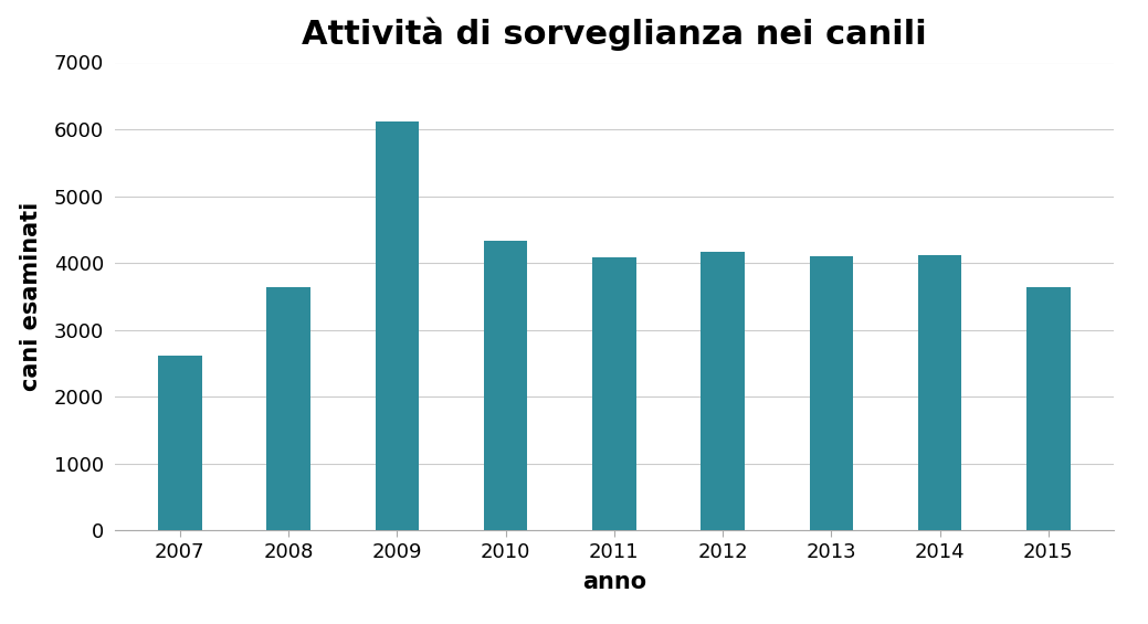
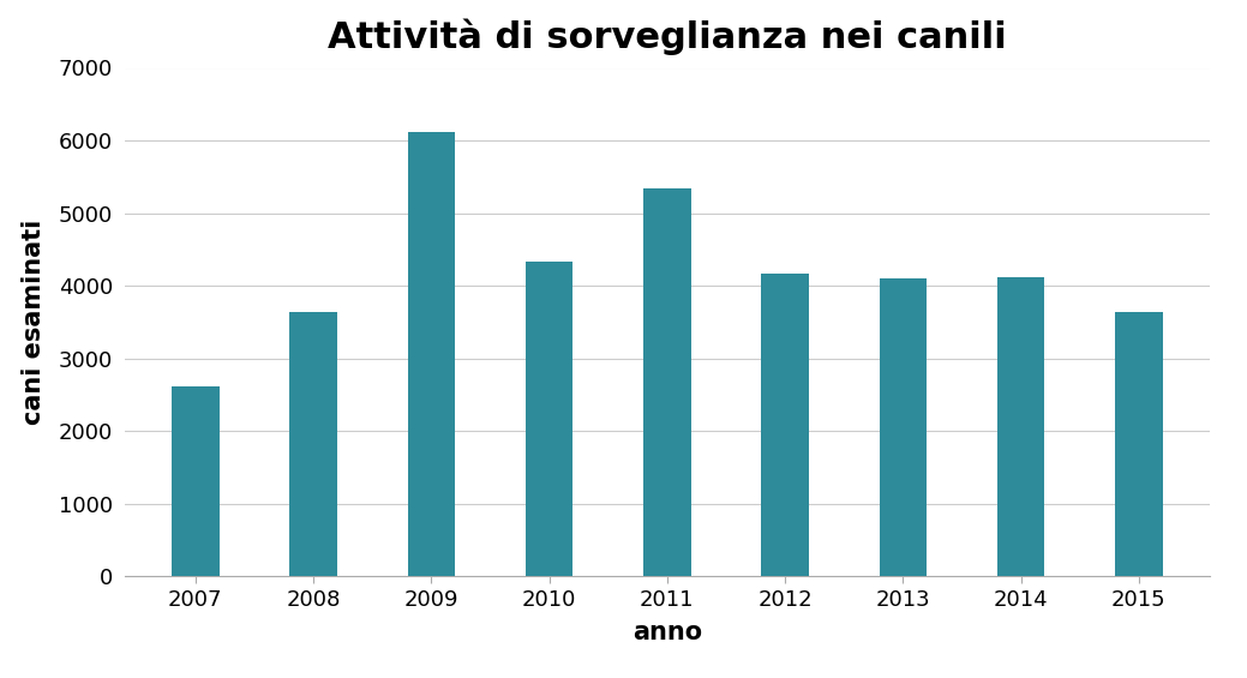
2011: 4080 -> 5340
